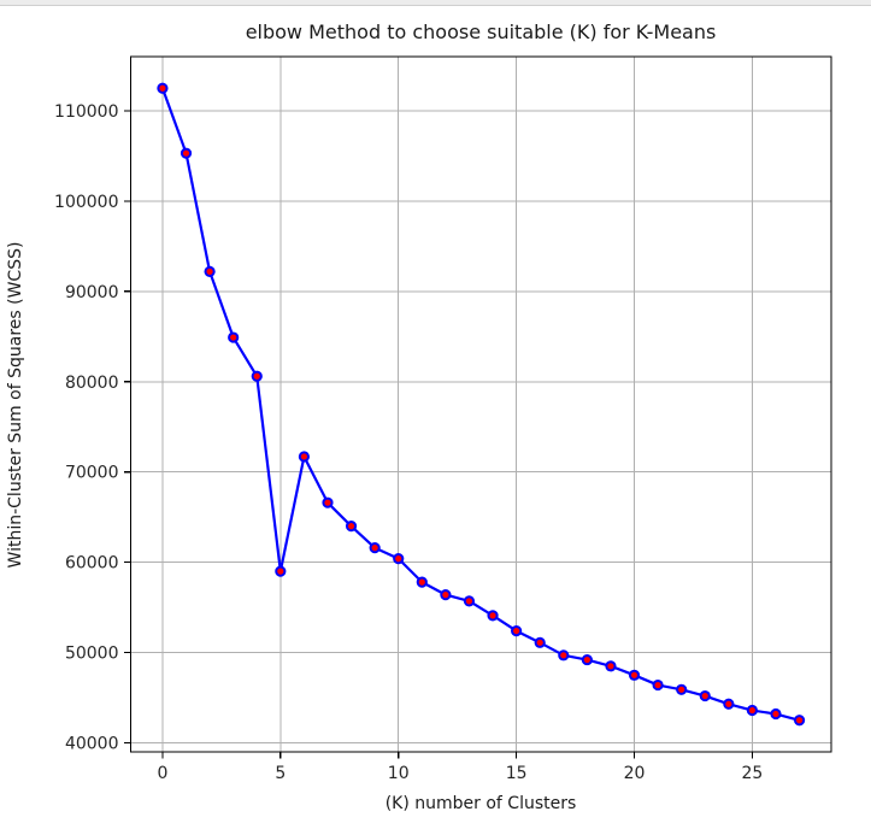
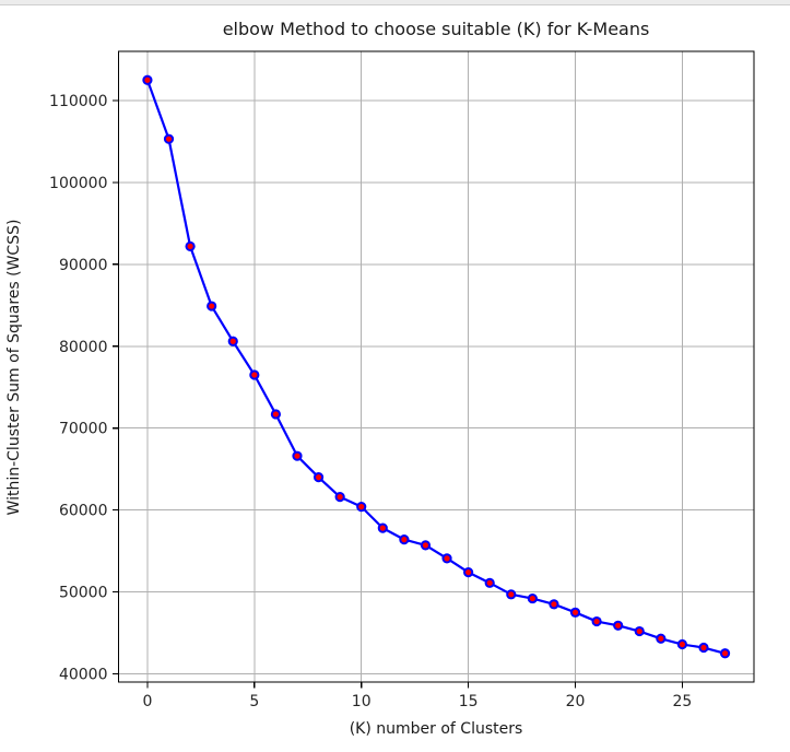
5: 59000 -> 76000
